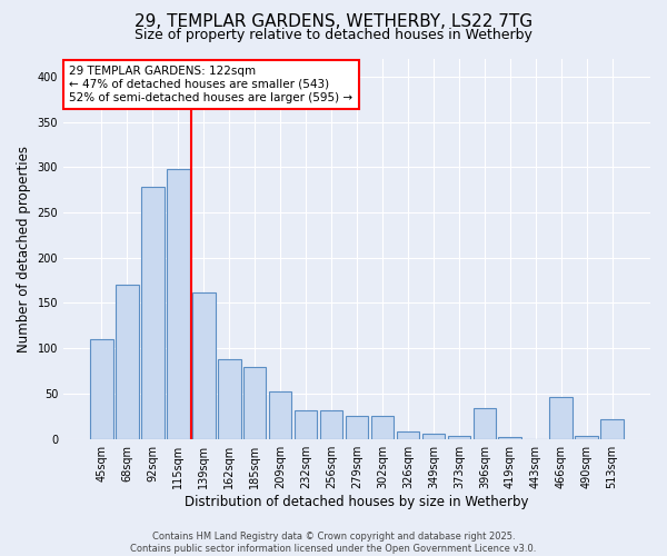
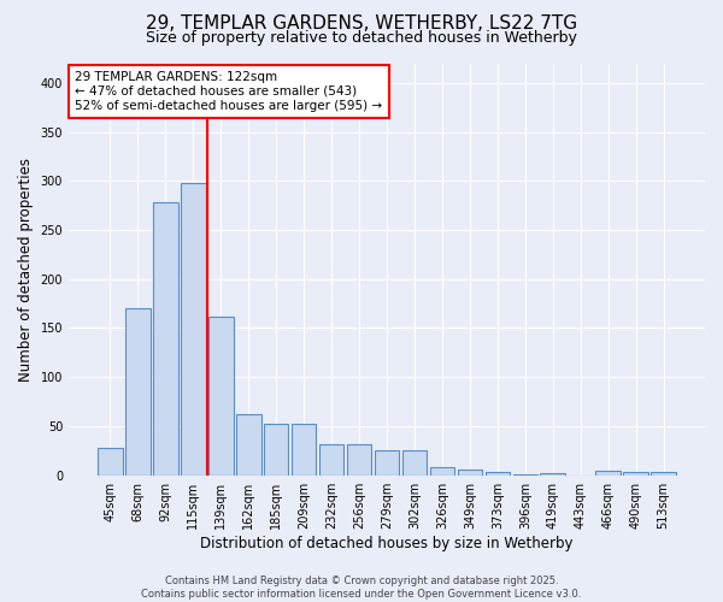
45sqm: 110 -> 28
162sqm: 88 -> 62
185sqm: 80 -> 53
396sqm: 34 -> 1
466sqm: 46 -> 4
513sqm: 22 -> 3
